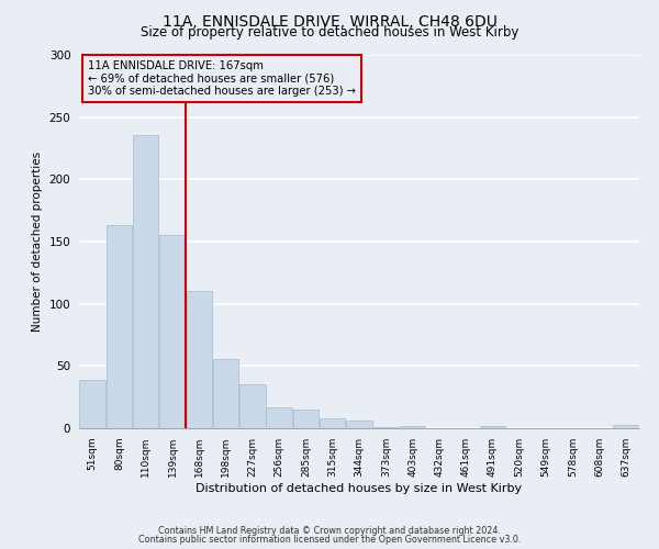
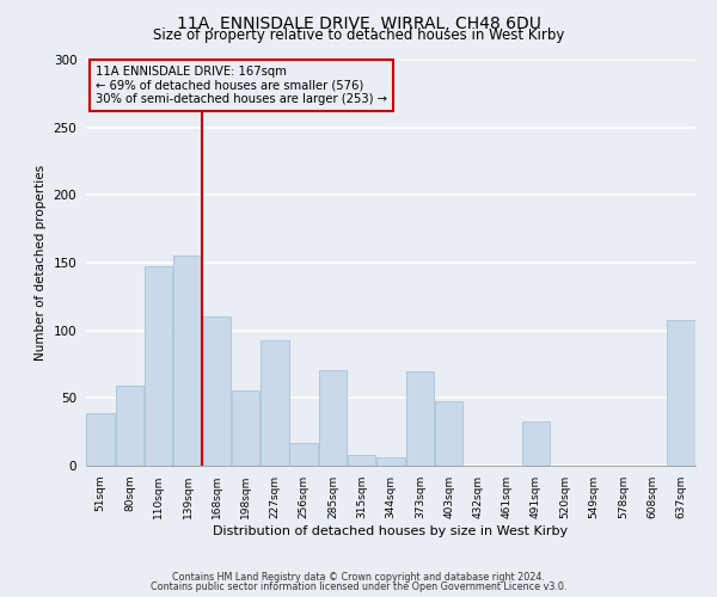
80sqm: 163 -> 59
110sqm: 236 -> 147
227sqm: 35 -> 93
285sqm: 15 -> 71
373sqm: 1 -> 70
403sqm: 2 -> 48
491sqm: 2 -> 33
637sqm: 3 -> 108
